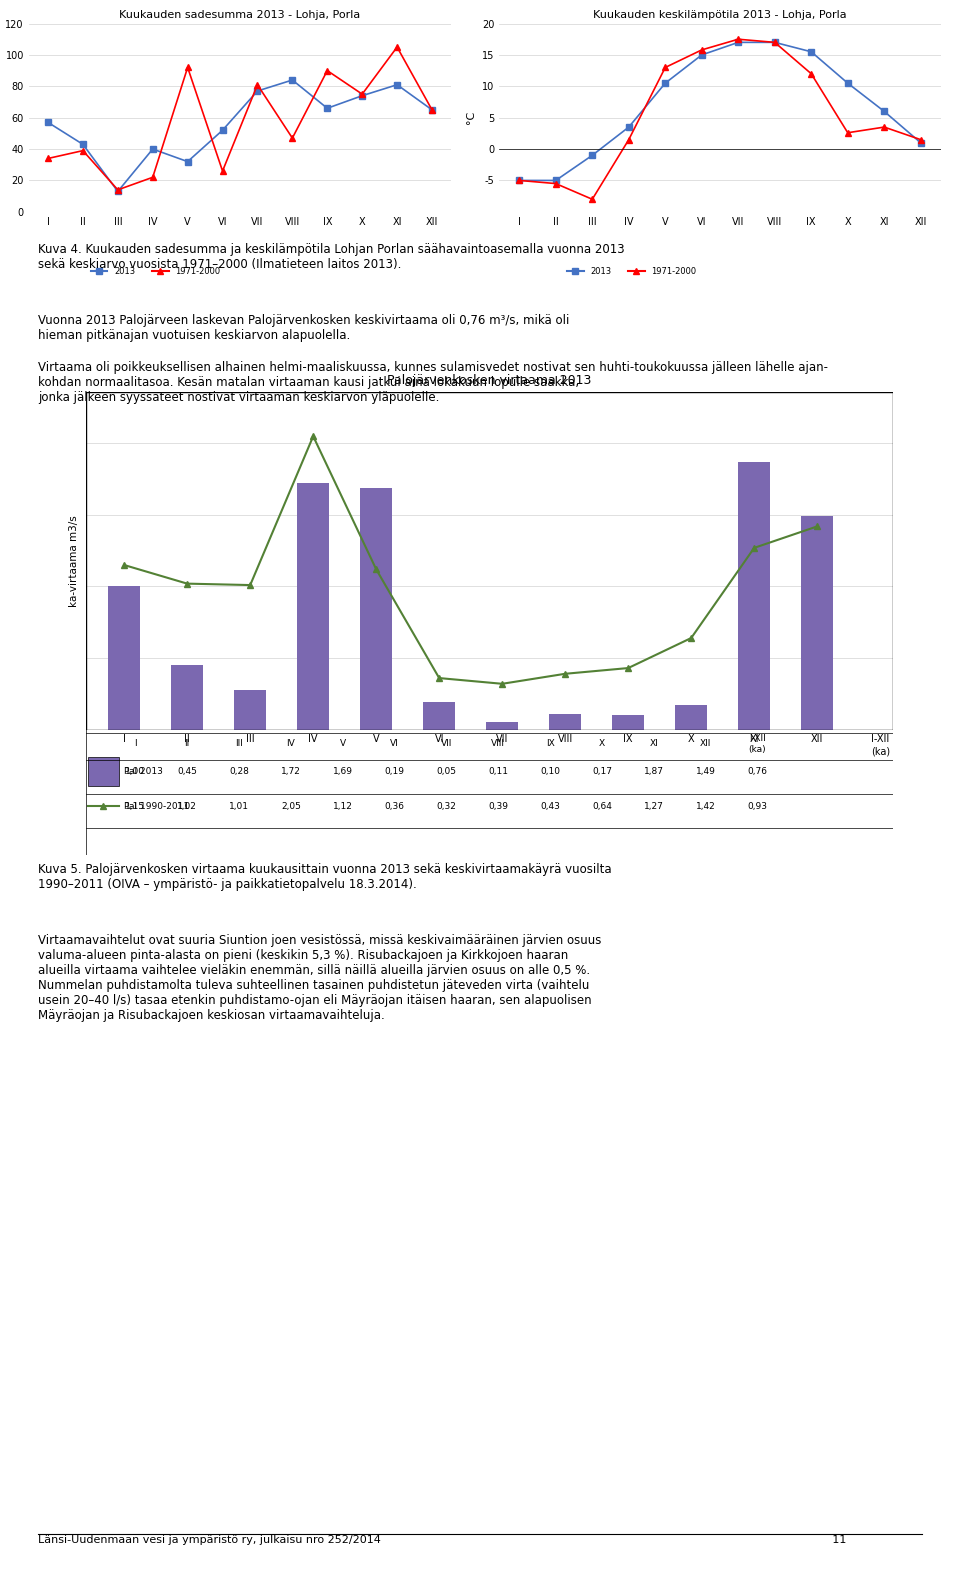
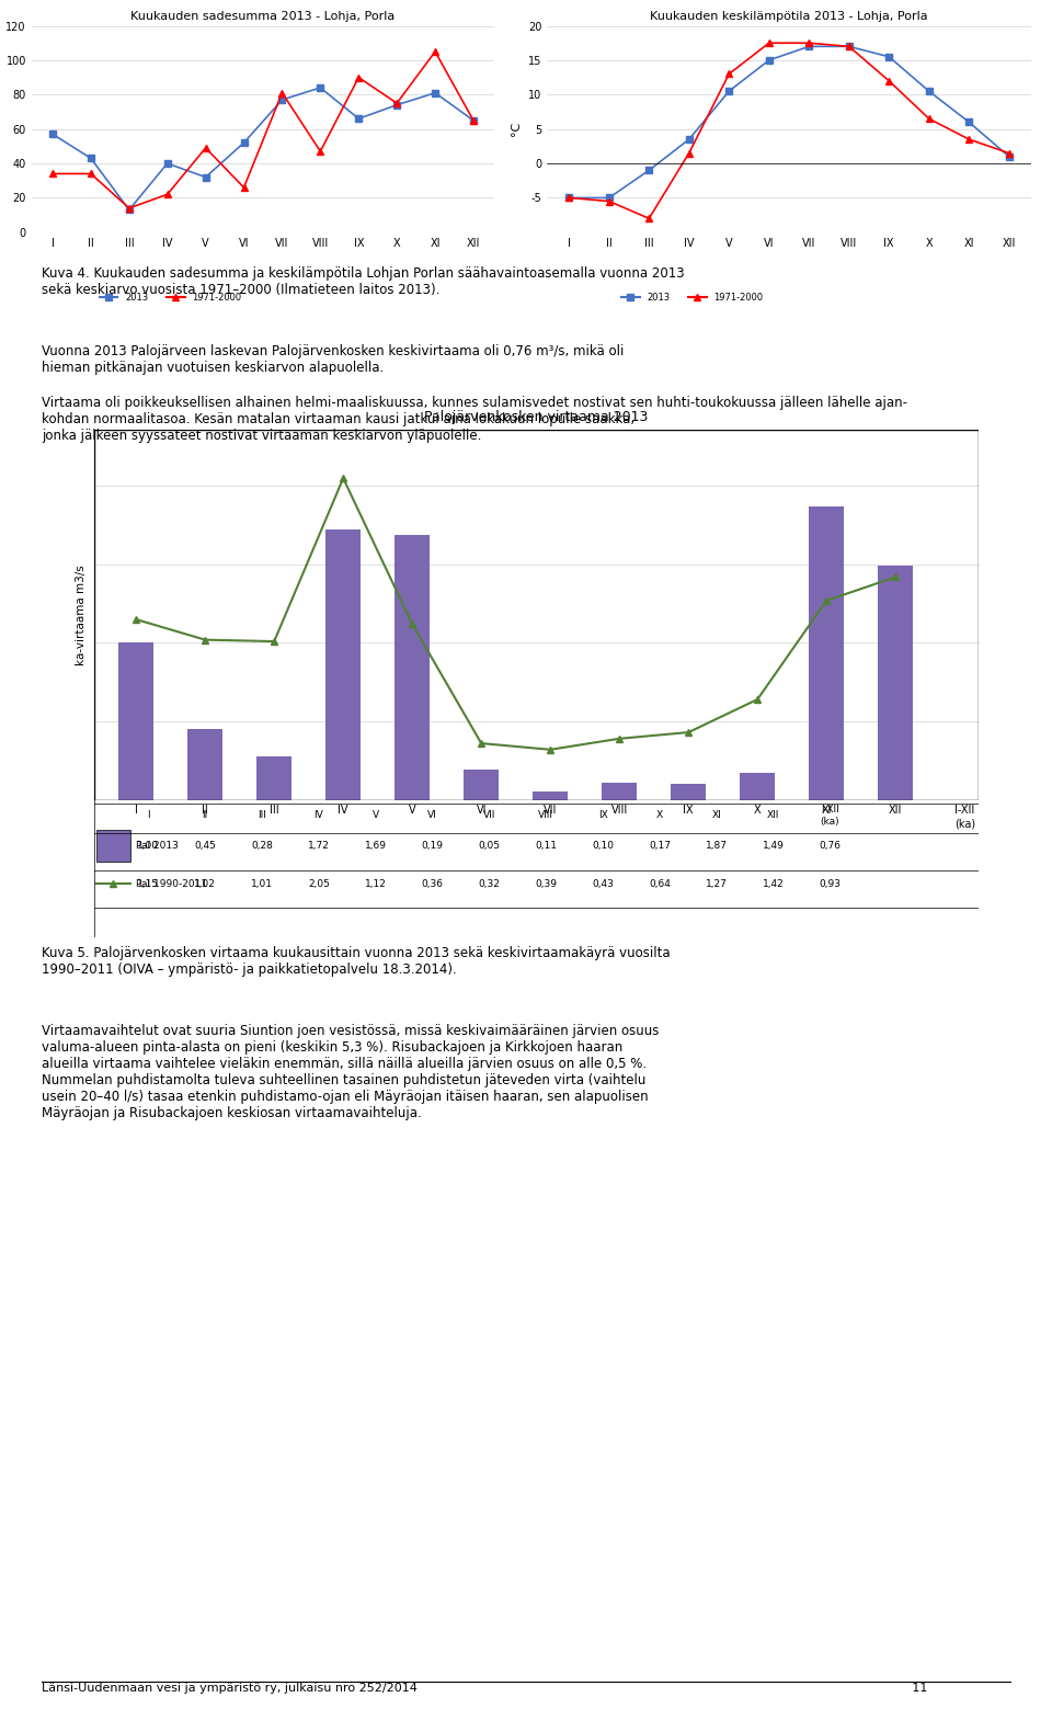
Kuukauden sadesumma 2013 - Lohja, Porla/1971-2000/II: 39 -> 34
Kuukauden sadesumma 2013 - Lohja, Porla/1971-2000/V: 92 -> 49
Kuukauden keskilämpötila 2013 - Lohja, Porla/1971-2000/VI: 15.8 -> 17.5
Kuukauden keskilämpötila 2013 - Lohja, Porla/1971-2000/X: 2.6 -> 6.5
